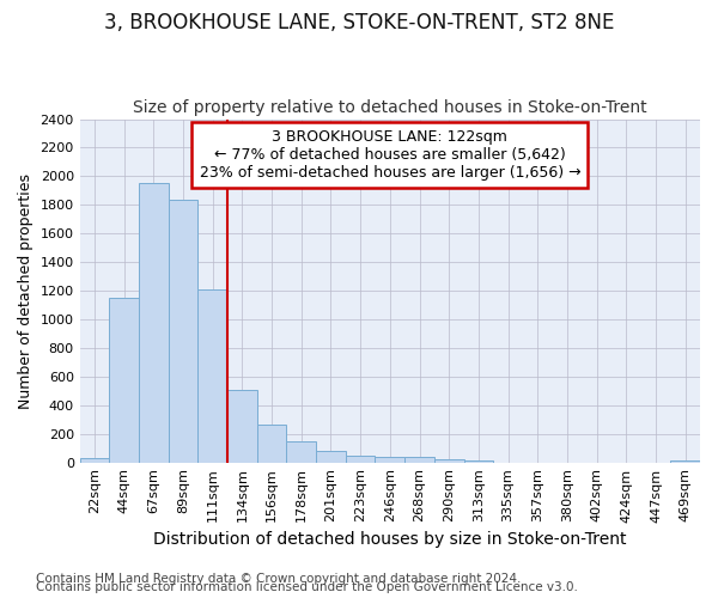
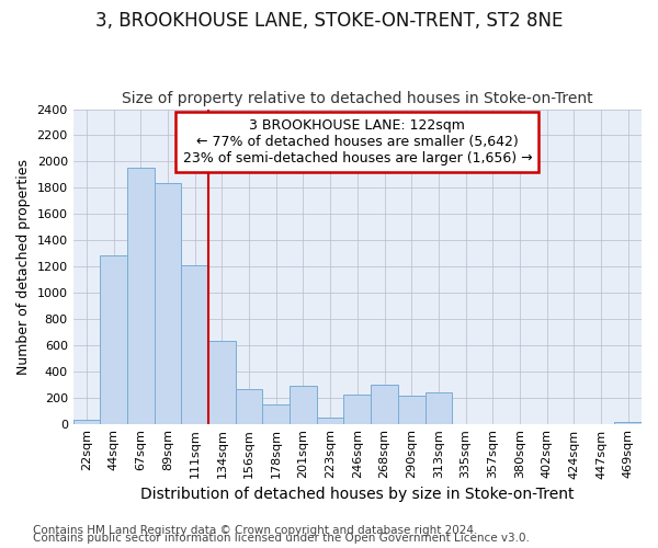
44sqm: 1150 -> 1280
134sqm: 510 -> 630
201sqm: 80 -> 290
246sqm: 40 -> 220
268sqm: 40 -> 300
290sqm: 20 -> 210
313sqm: 20 -> 240
